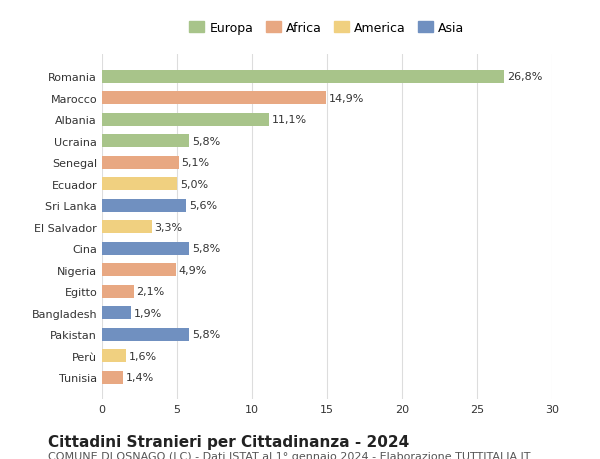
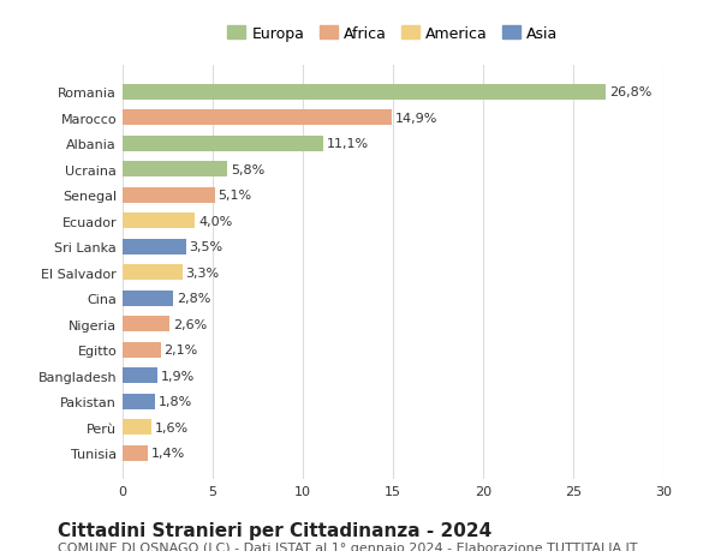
Ecuador: 5,0% -> 4,0%
Sri Lanka: 5,6% -> 3,5%
Cina: 5,8% -> 2,8%
Nigeria: 4,9% -> 2,6%
Pakistan: 5,8% -> 1,8%
